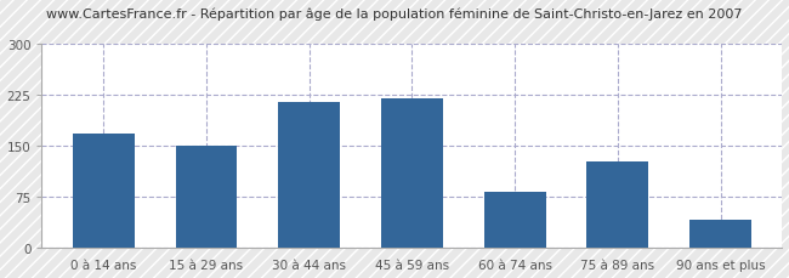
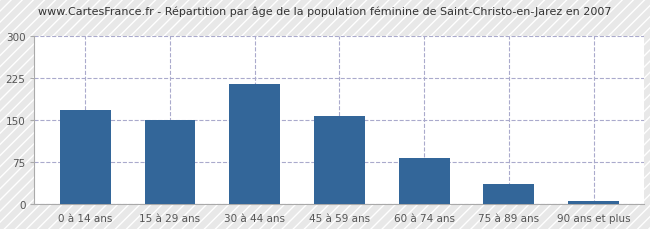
45 à 59 ans: 220 -> 157
75 à 89 ans: 126 -> 35
90 ans et plus: 40 -> 5
